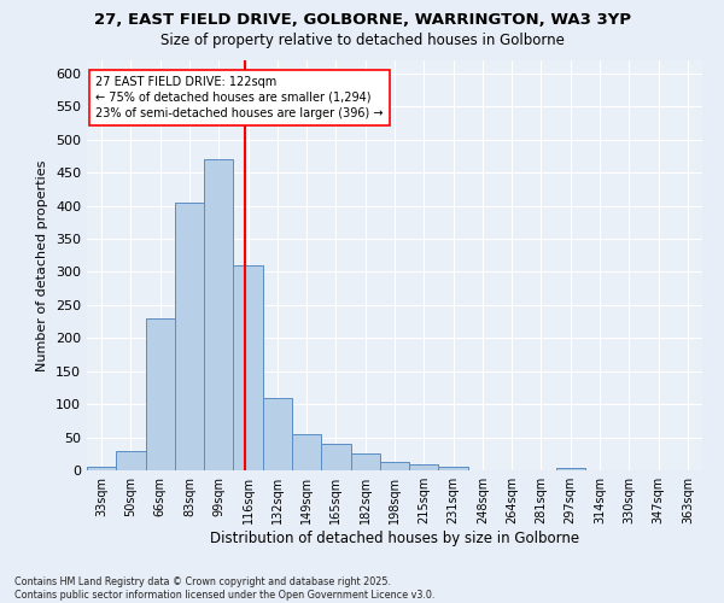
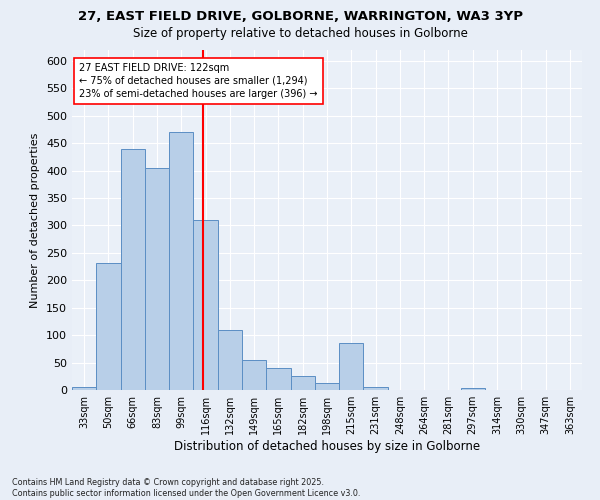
50sqm: 30 -> 232
66sqm: 230 -> 440
215sqm: 10 -> 86
